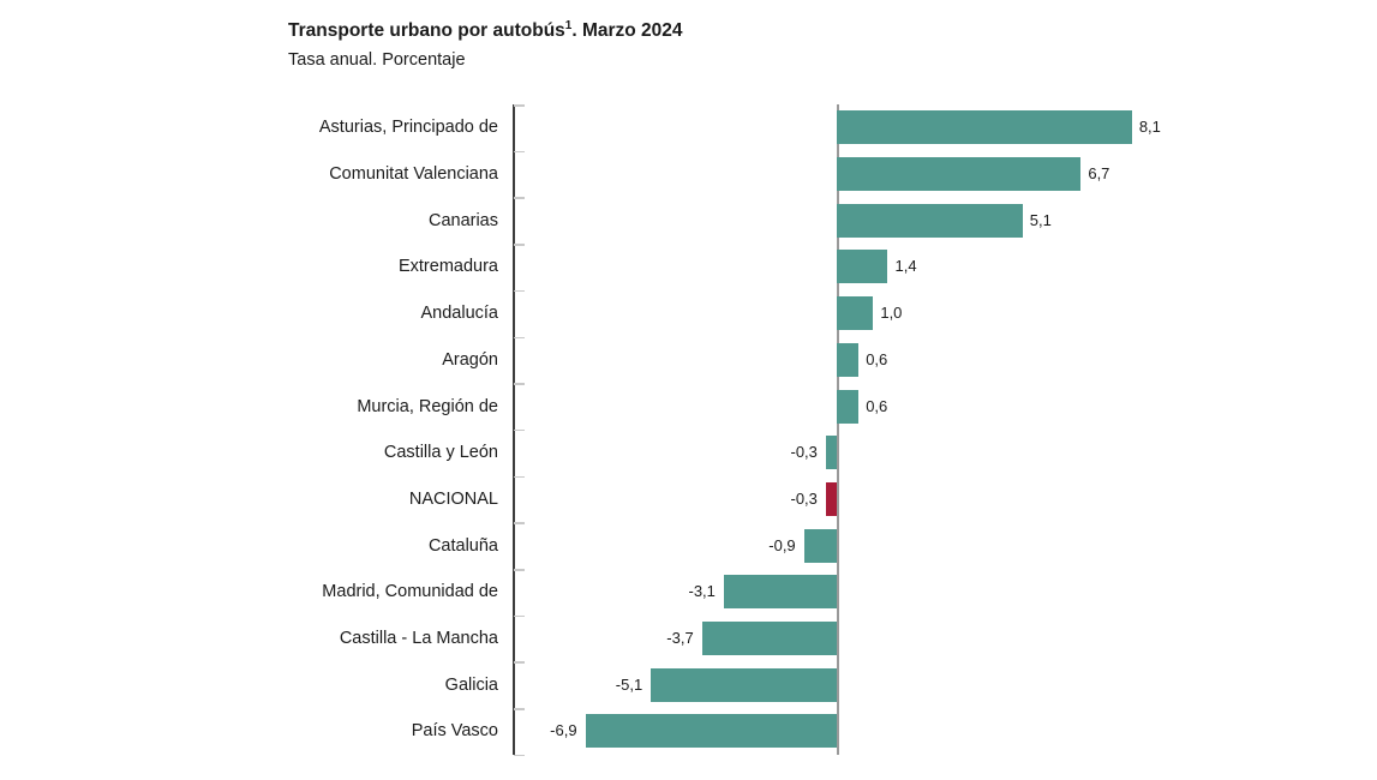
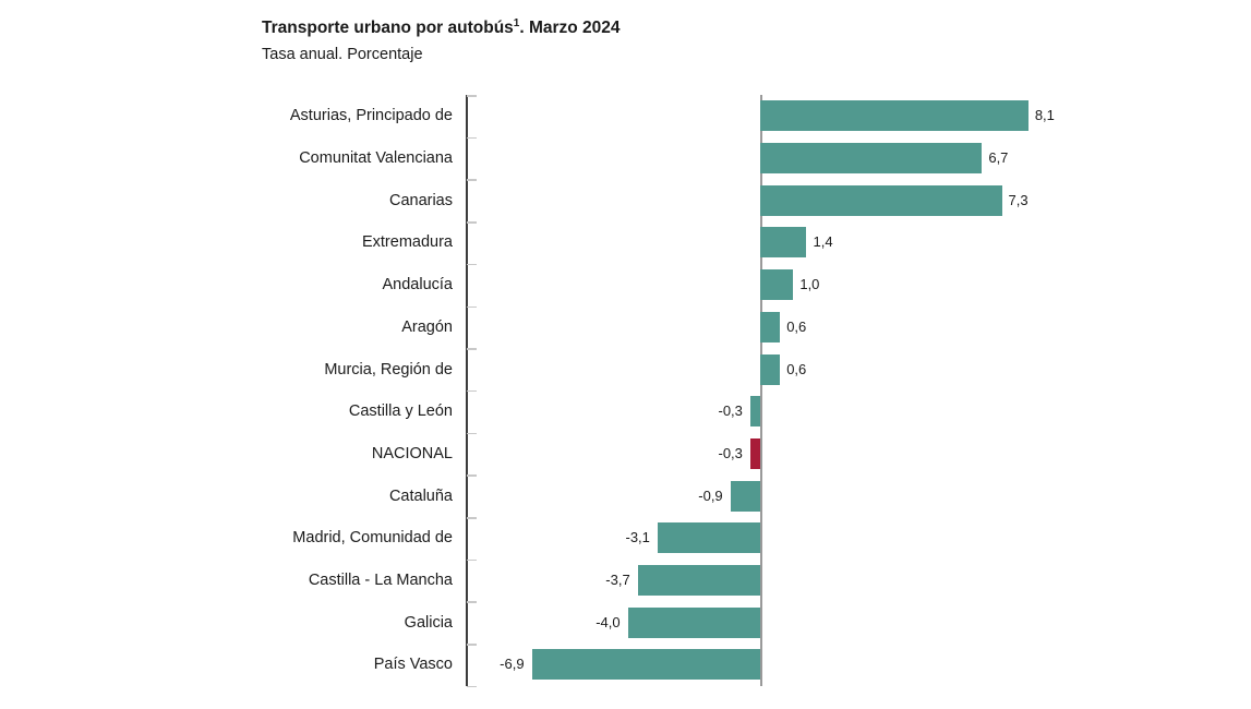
Canarias: 5,1 -> 7,3
Galicia: -5,1 -> -4,0
